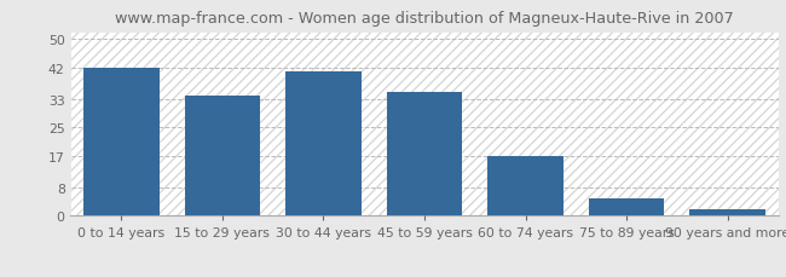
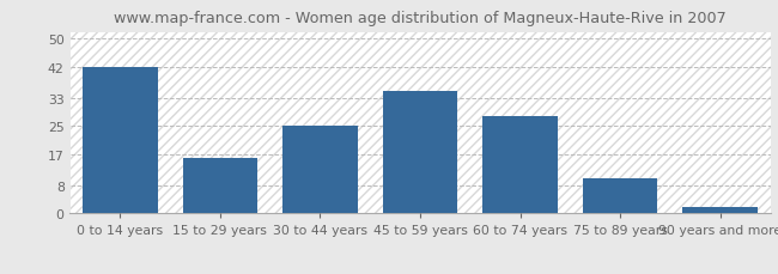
15 to 29 years: 34 -> 16
30 to 44 years: 41 -> 25
60 to 74 years: 17 -> 28
75 to 89 years: 5 -> 10
